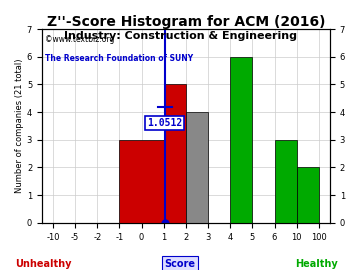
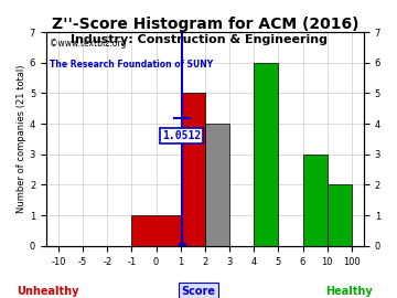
0: 3 -> 1
